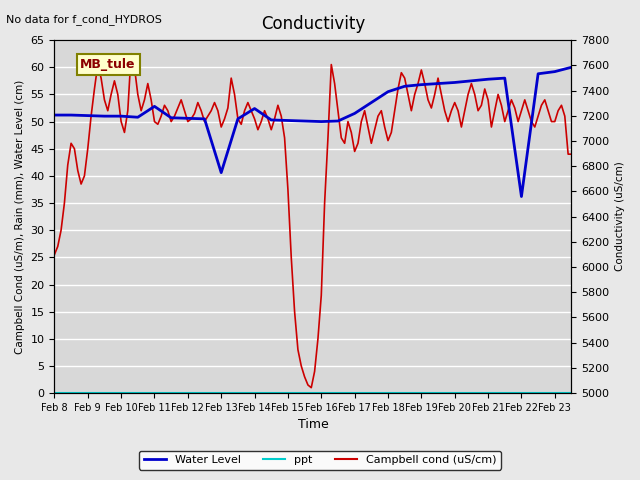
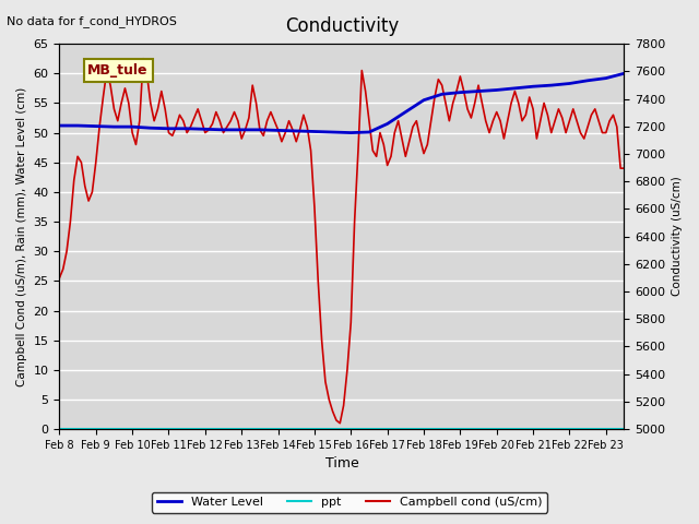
Water Level/Feb 11: 52.8 -> 50.7
Water Level/Feb 13: 40.6 -> 50.5
Water Level/Feb 14: 52.4 -> 50.4
Water Level/Feb 22: 36.2 -> 58.3
